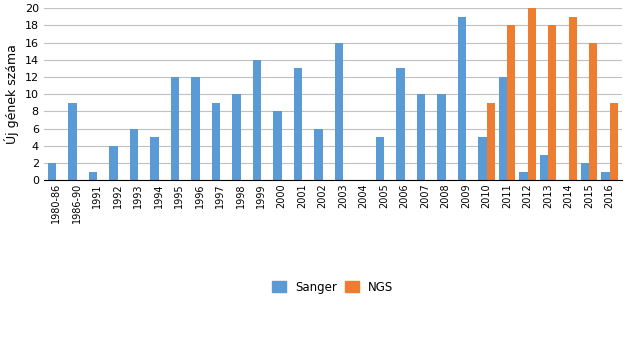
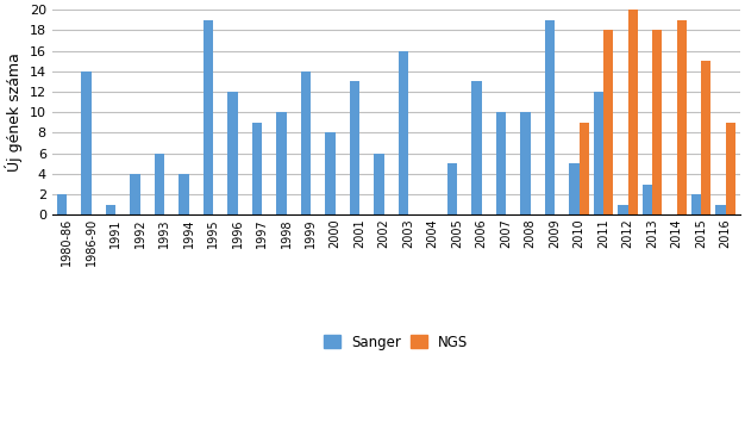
Sanger/1986-90: 9 -> 14
Sanger/1994: 5 -> 4
Sanger/1995: 12 -> 19
NGS/2015: 16 -> 15
